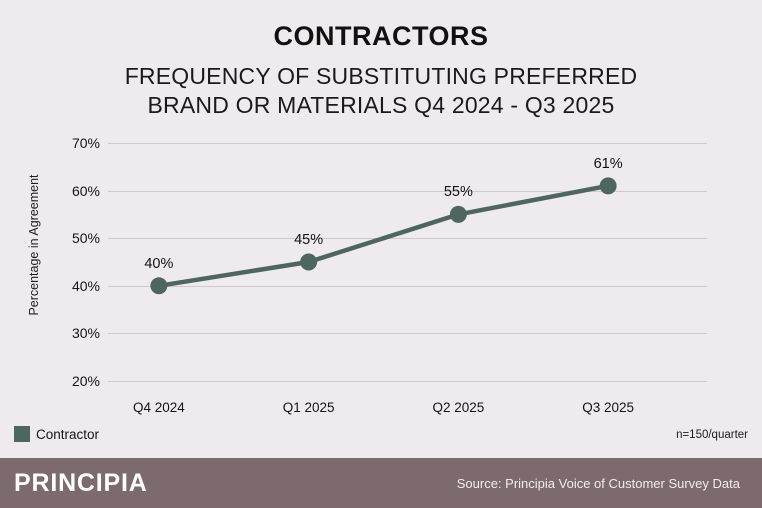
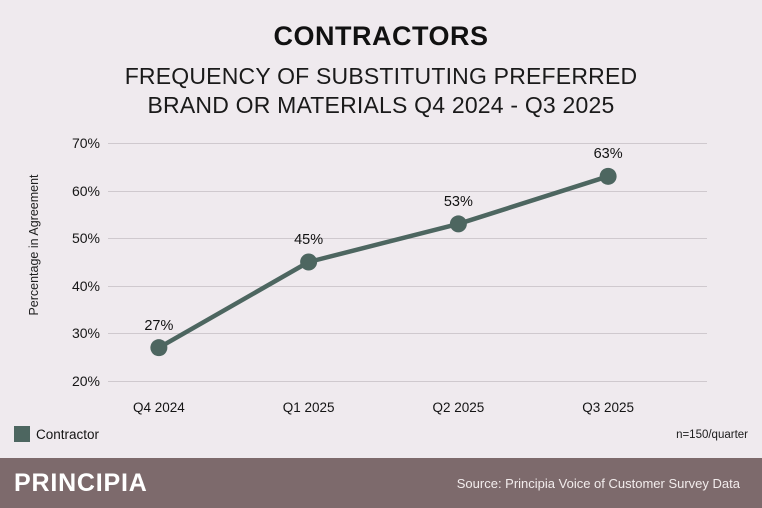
Q4 2024: 40% -> 27%
Q2 2025: 55% -> 53%
Q3 2025: 61% -> 63%
